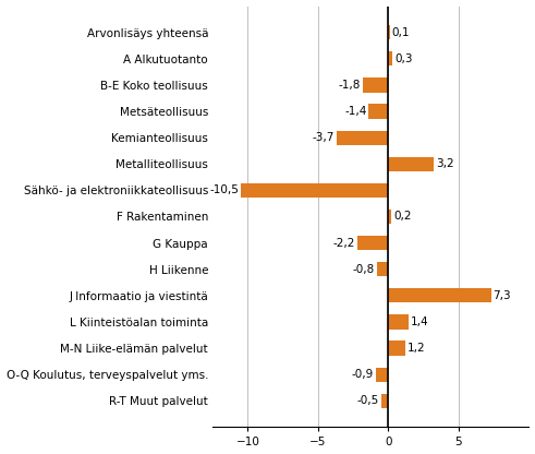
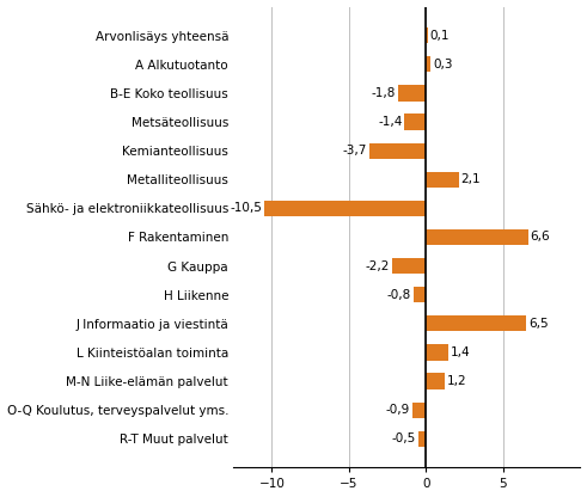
Metalliteollisuus: 3,2 -> 2,1
F Rakentaminen: 0,2 -> 6,6
J Informaatio ja viestintä: 7,3 -> 6,5
